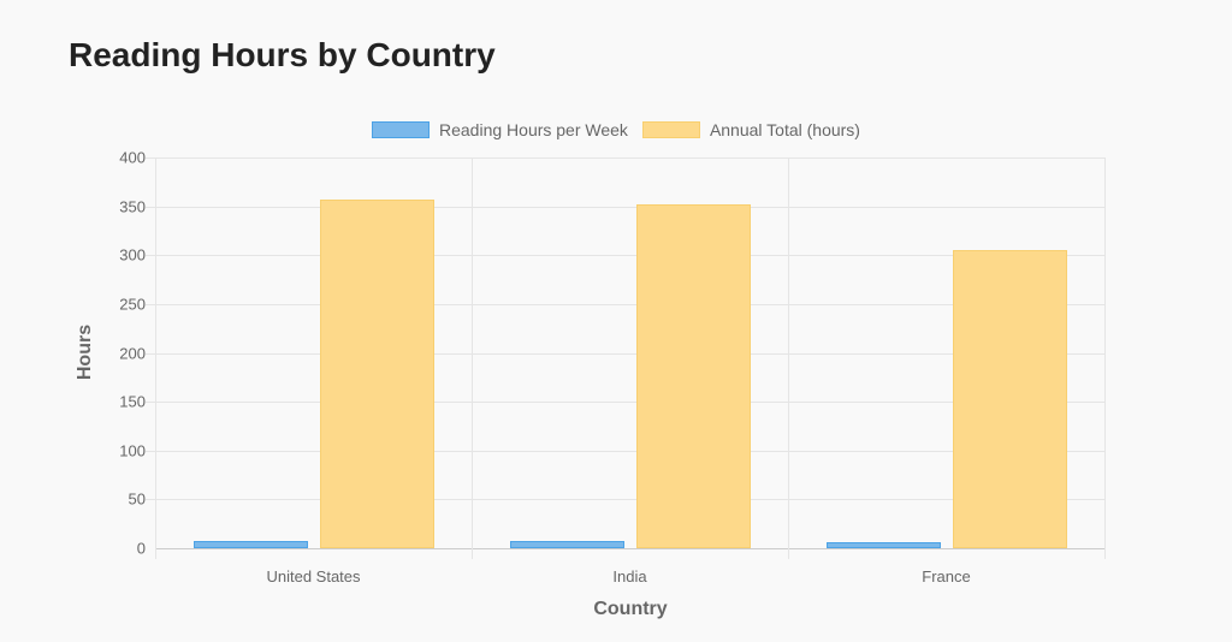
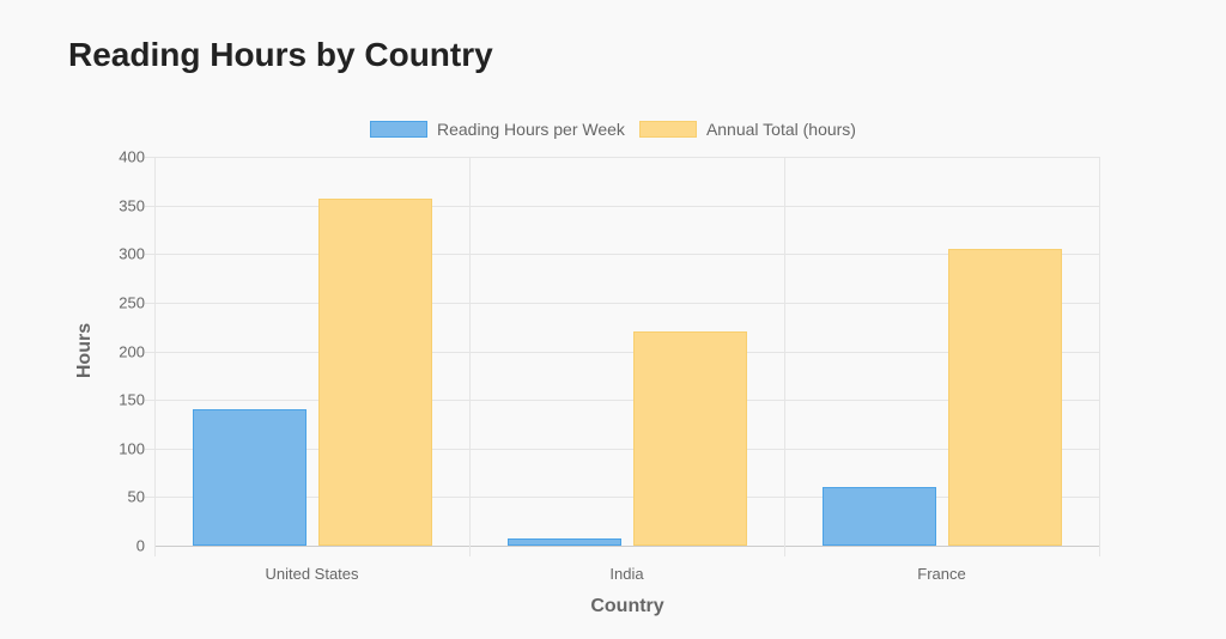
Reading Hours per Week/United States: 10 -> 140
Annual Total (hours)/India: 350 -> 220
Reading Hours per Week/France: 10 -> 60
